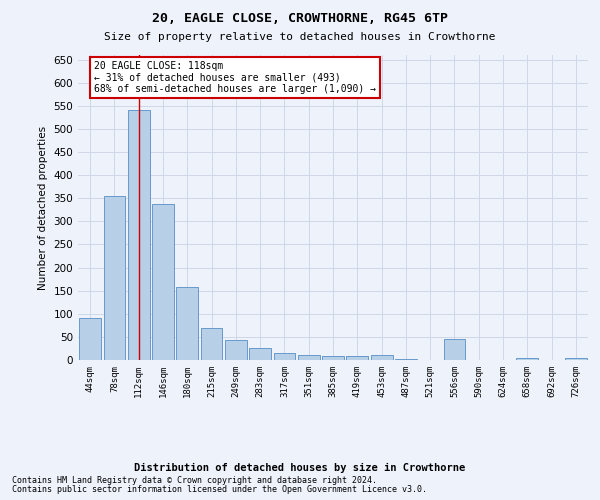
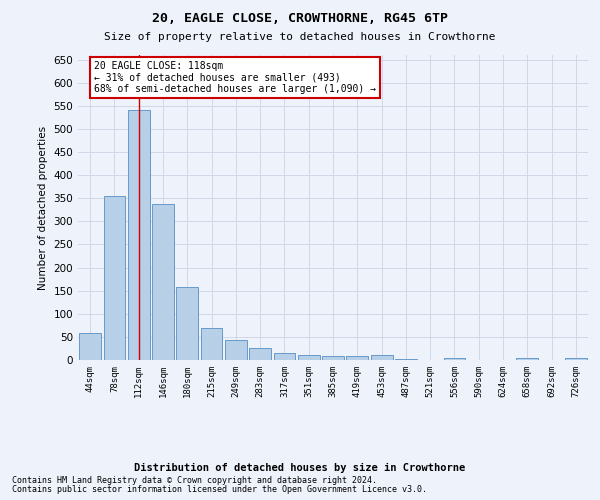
44sqm: 90 -> 58
556sqm: 45 -> 5
